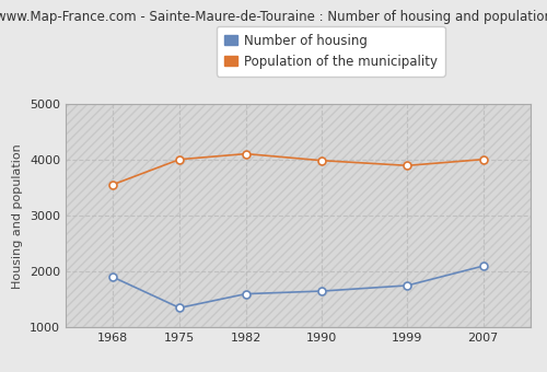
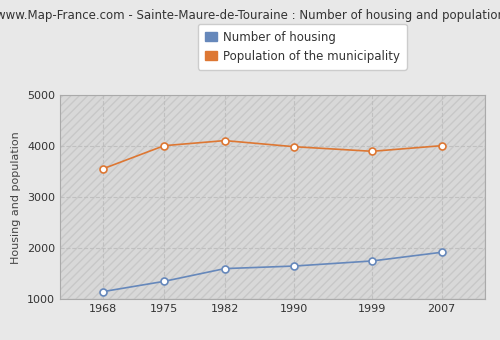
Number of housing/1968: 1900 -> 1150
Number of housing/2007: 2100 -> 1920
